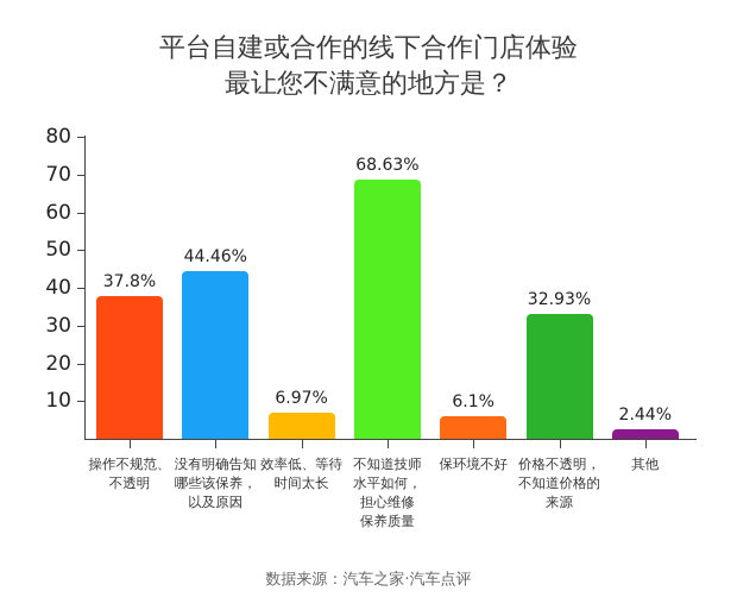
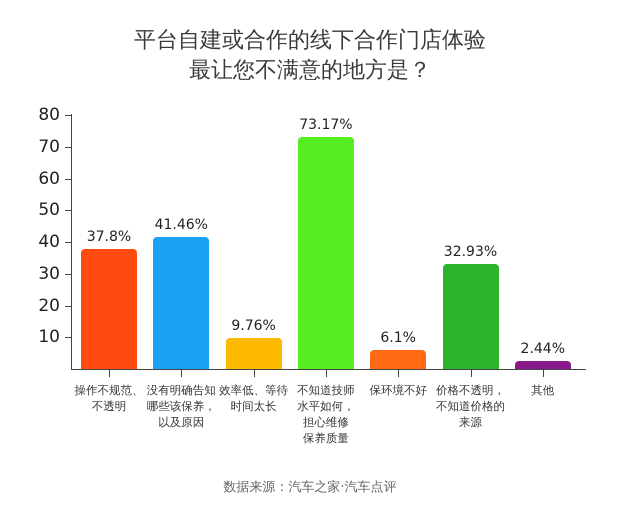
没有明确告知 哪些该保养， 以及原因: 44.46% -> 41.46%
效率低、等待 时间太长: 6.97% -> 9.76%
不知道技师 水平如何， 担心维修 保养质量: 68.63% -> 73.17%
